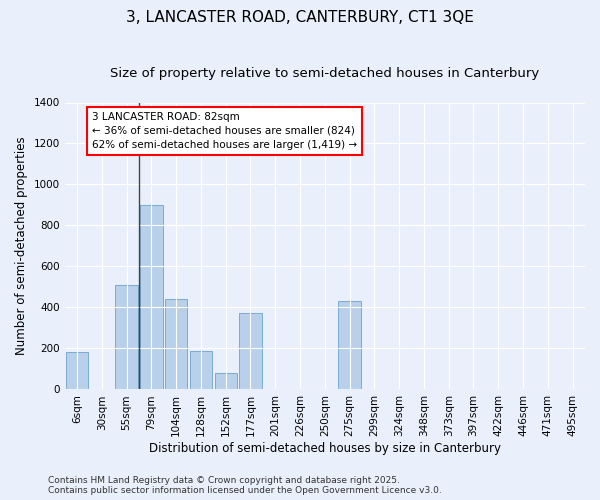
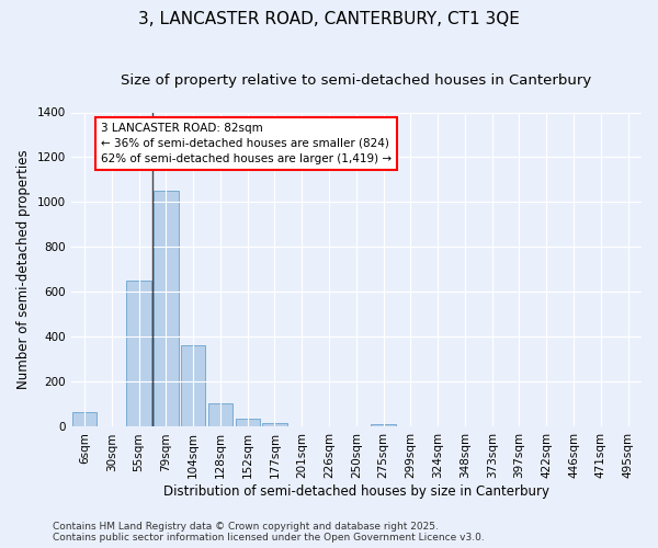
6sqm: 185 -> 65
55sqm: 510 -> 650
79sqm: 900 -> 1050
104sqm: 440 -> 365
128sqm: 190 -> 105
152sqm: 80 -> 38
177sqm: 375 -> 18
275sqm: 430 -> 10
